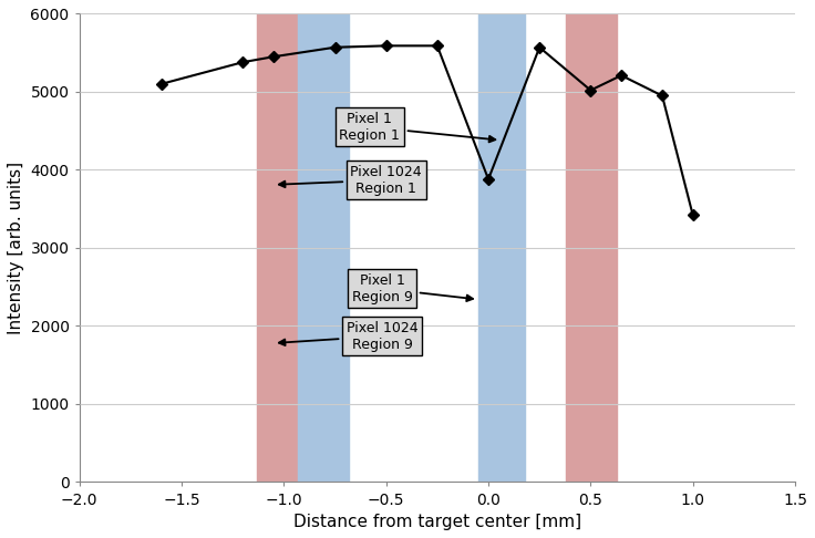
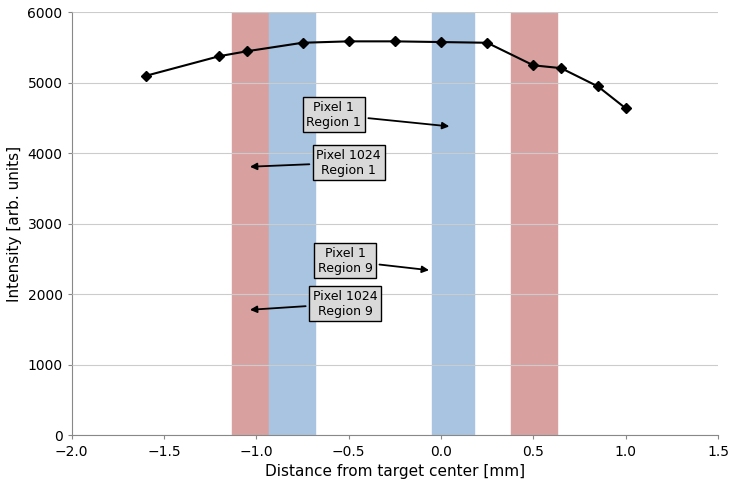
0.0: 3880 -> 5580
0.5: 5020 -> 5250
1.0: 3420 -> 4640
